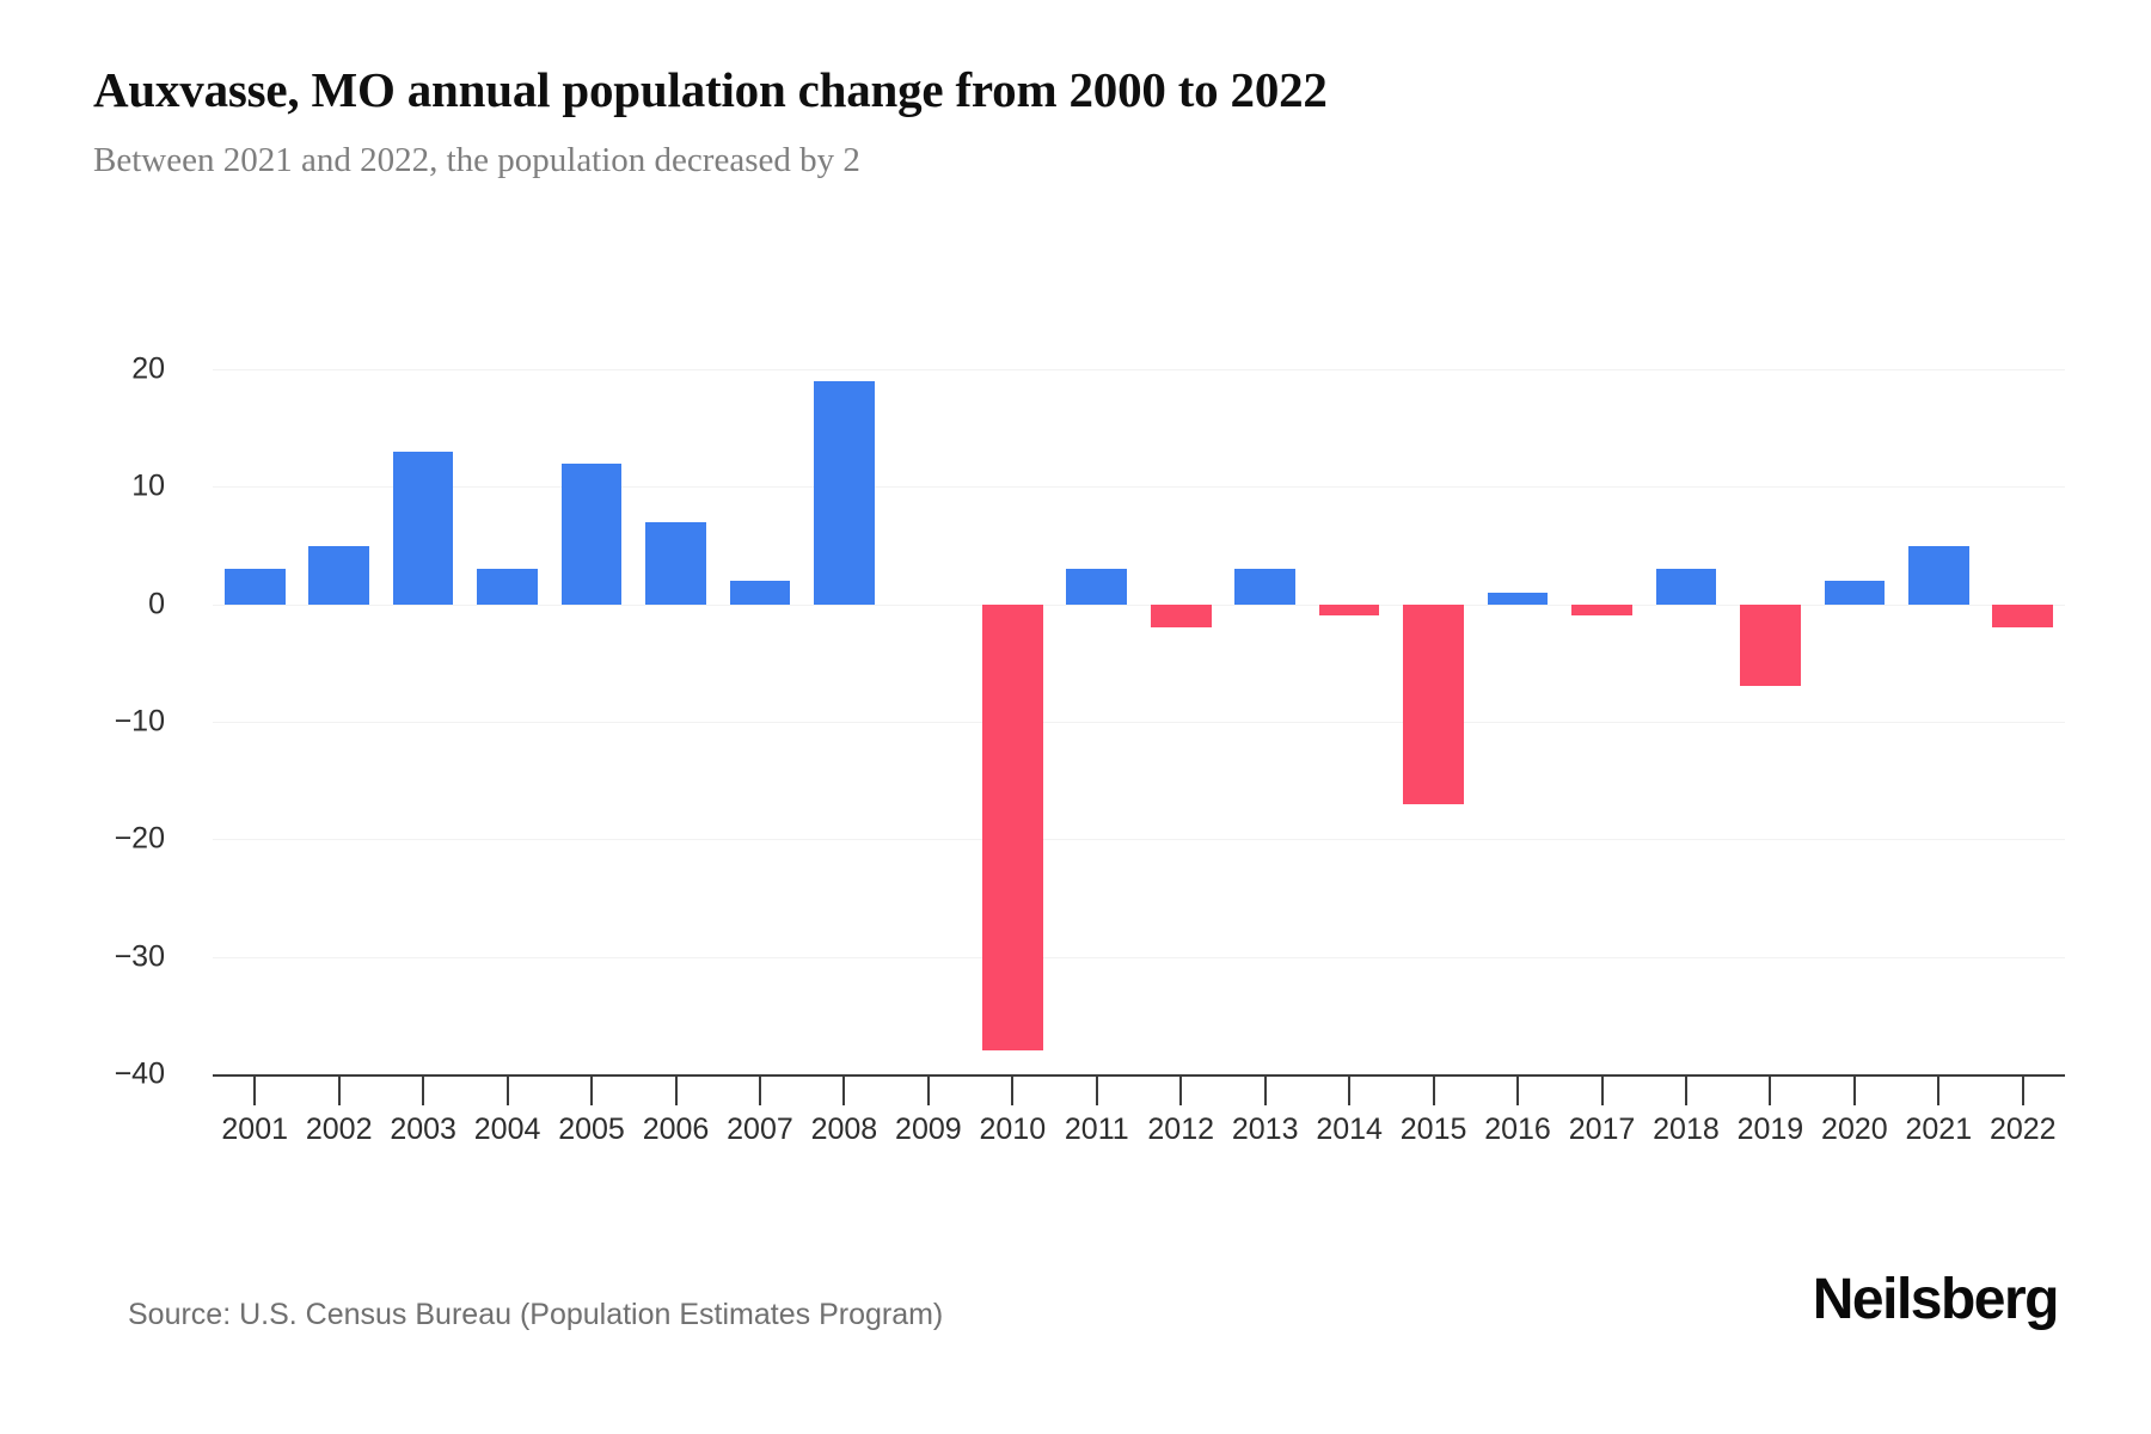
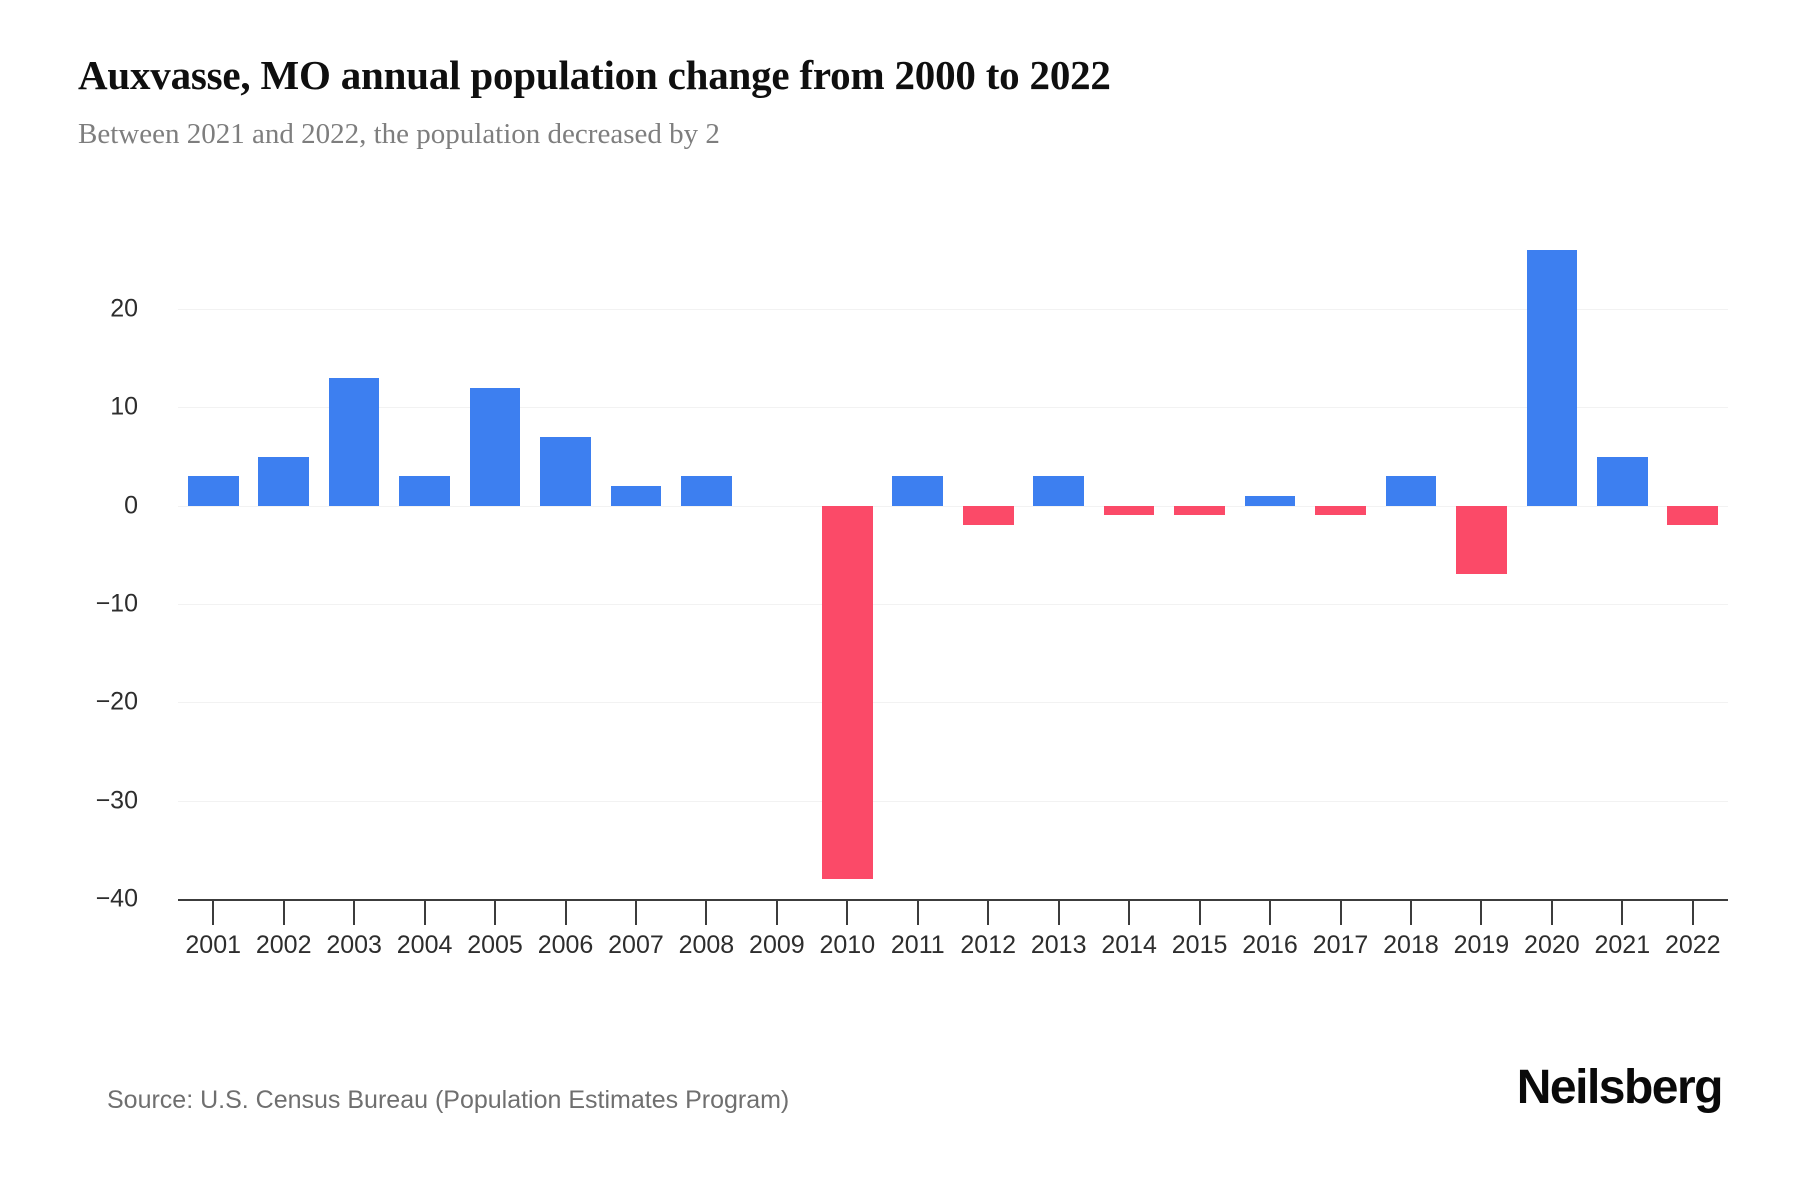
2008: 19 -> 3
2015: -17 -> -1
2020: 2 -> 26
